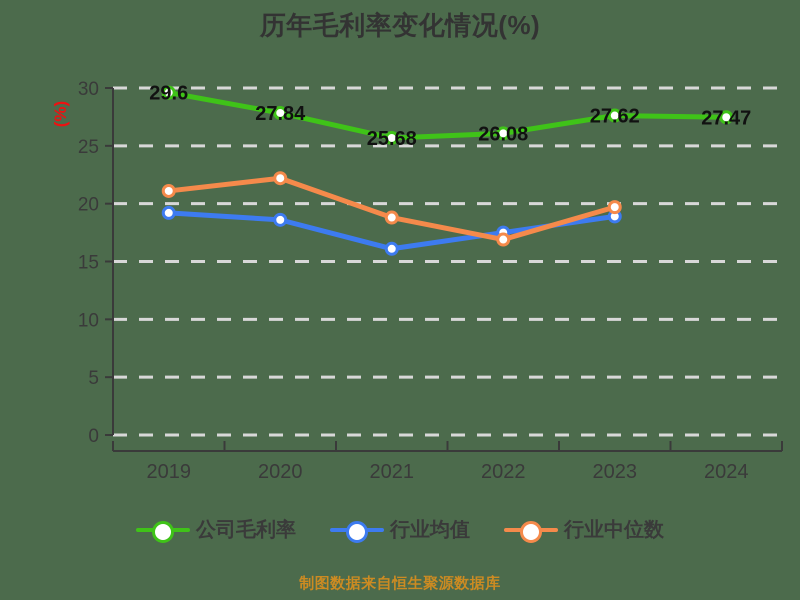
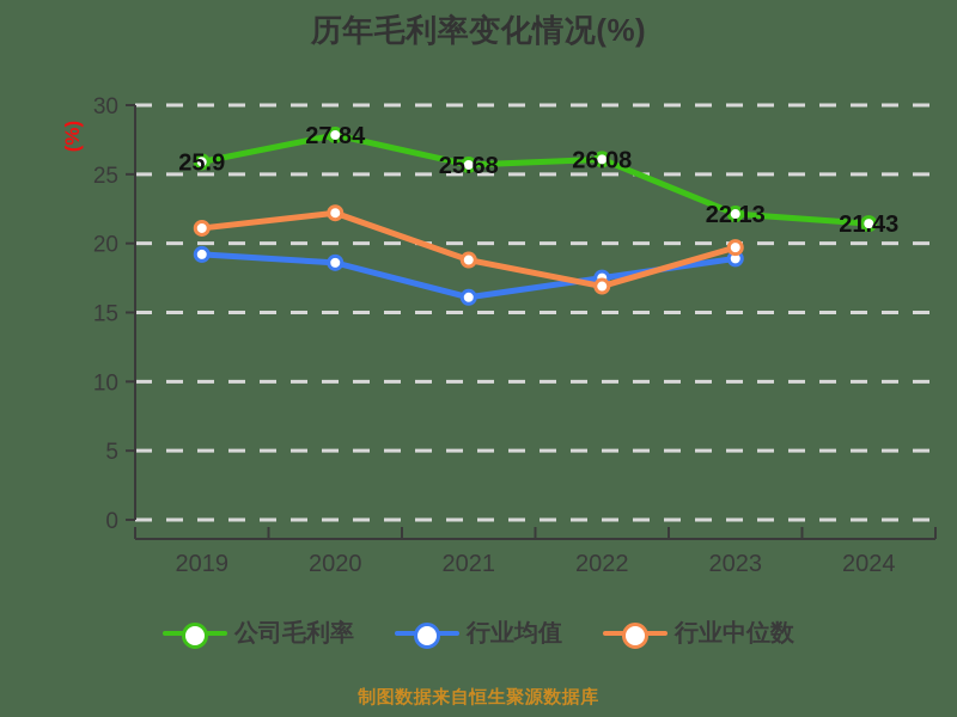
公司毛利率/2019: 29.6 -> 25.9
公司毛利率/2023: 27.62 -> 22.13
公司毛利率/2024: 27.47 -> 21.43
